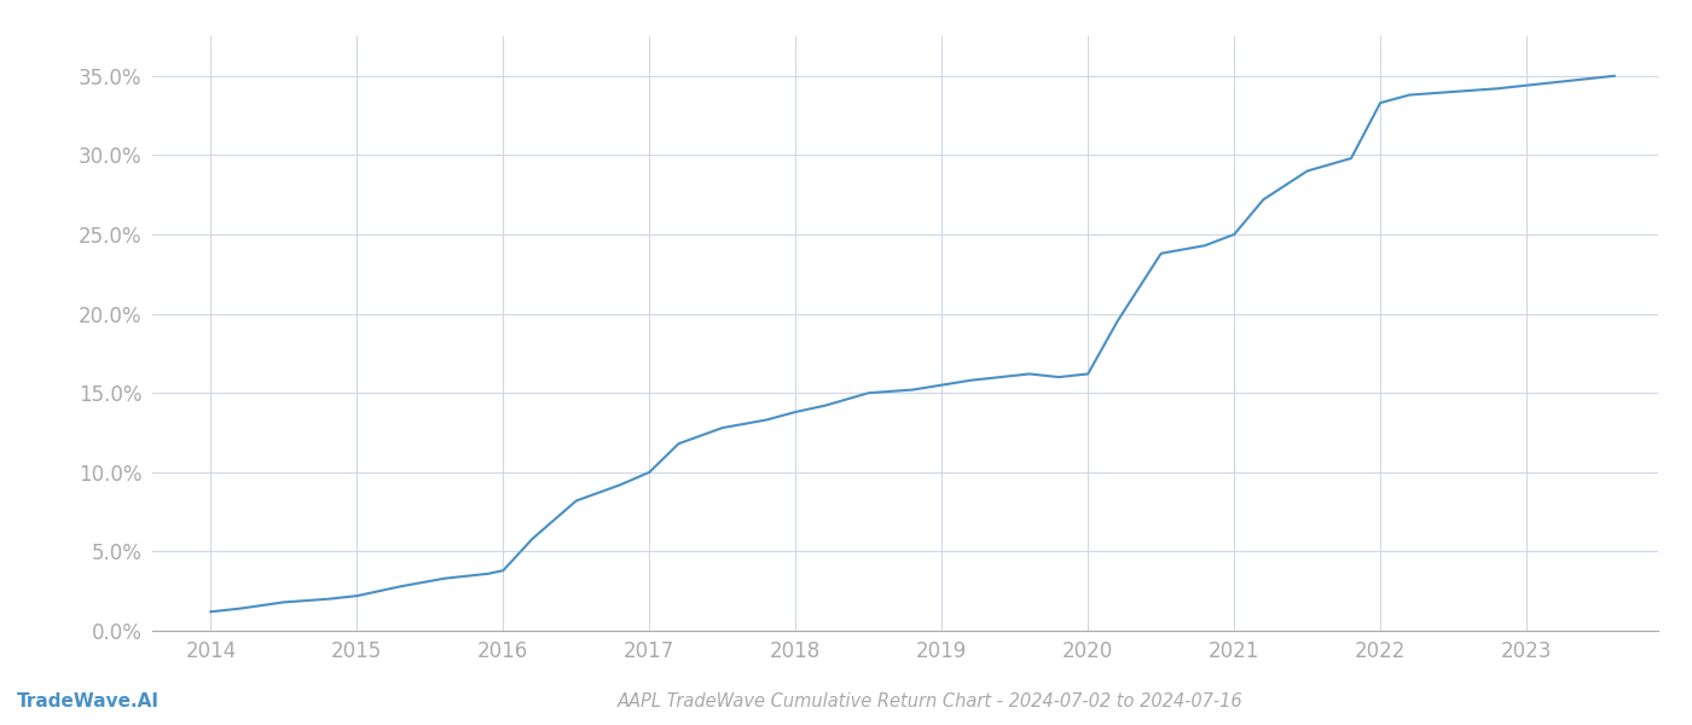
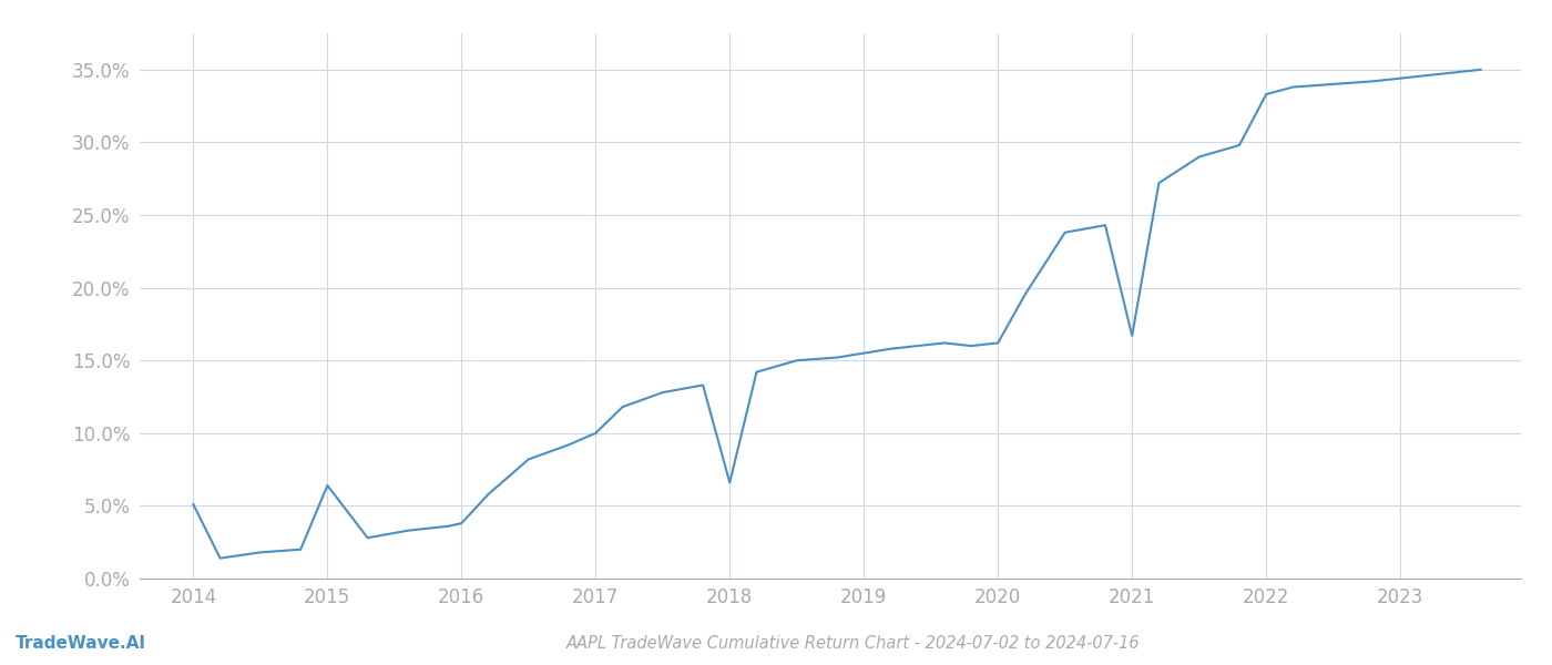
2014: 1.2% -> 5.1%
2015: 2.2% -> 6.4%
2018: 13.8% -> 6.6%
2021: 25.0% -> 16.7%
